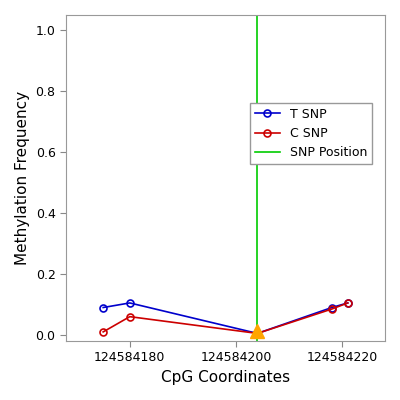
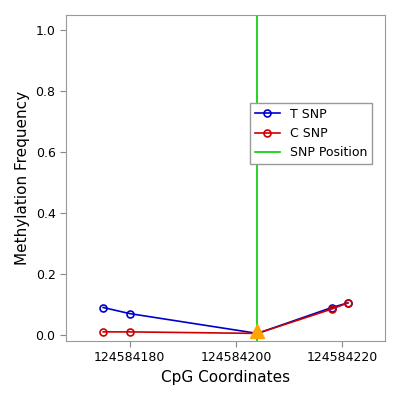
T SNP/124584180: 0.105 -> 0.070
C SNP/124584180: 0.060 -> 0.010
